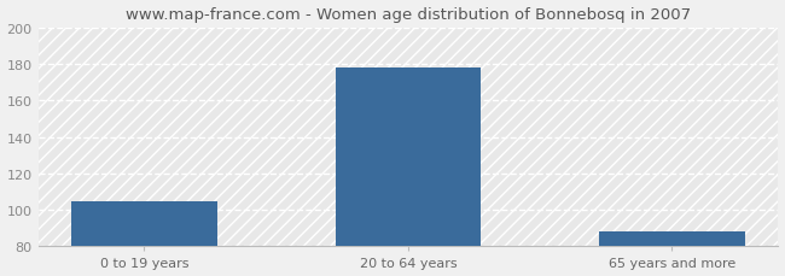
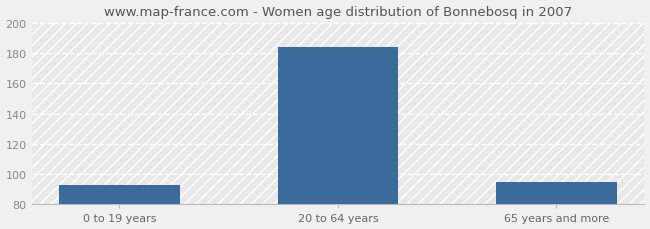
0 to 19 years: 105 -> 93
20 to 64 years: 178 -> 184
65 years and more: 88 -> 95
